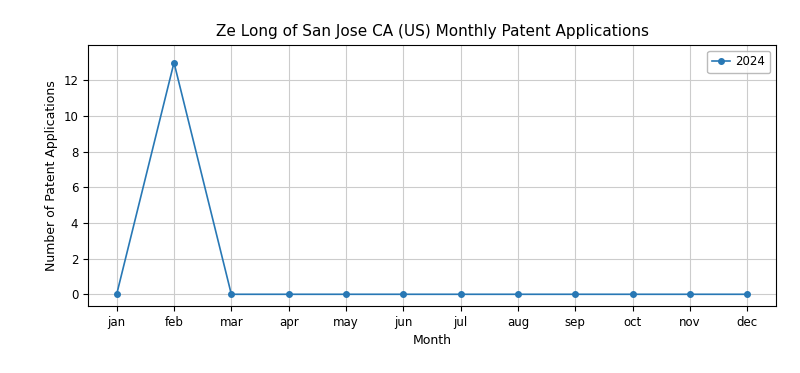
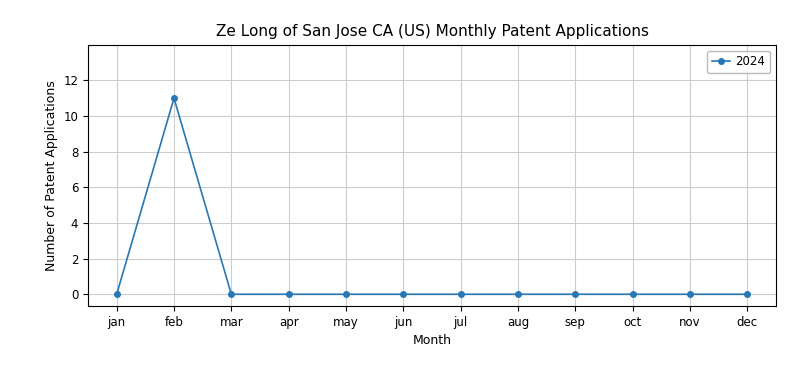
feb: 13 -> 11
